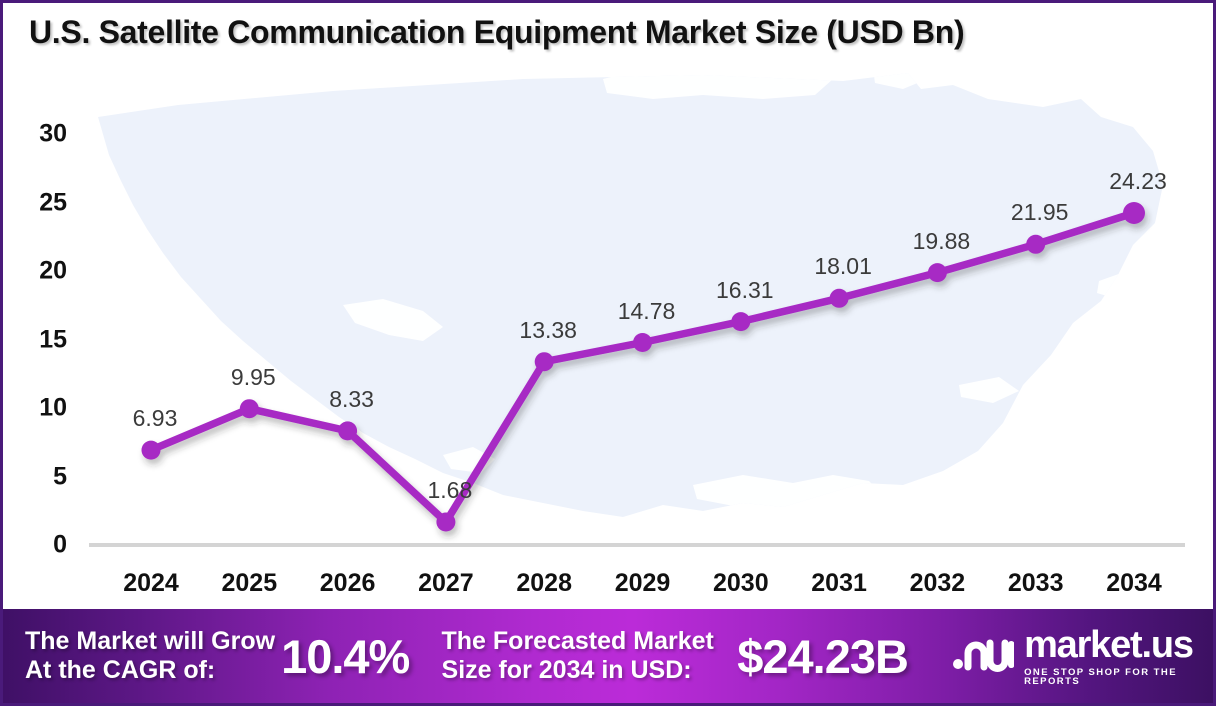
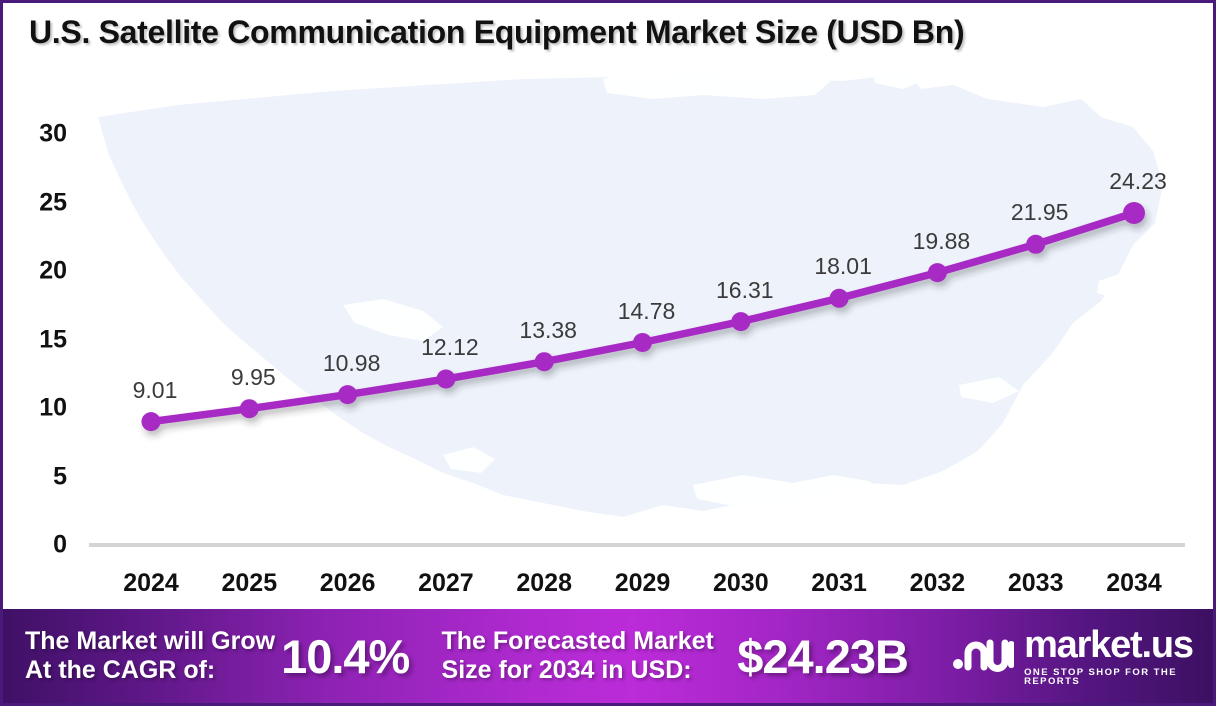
2024: 6.93 -> 9.01
2026: 8.33 -> 10.98
2027: 1.68 -> 12.12
